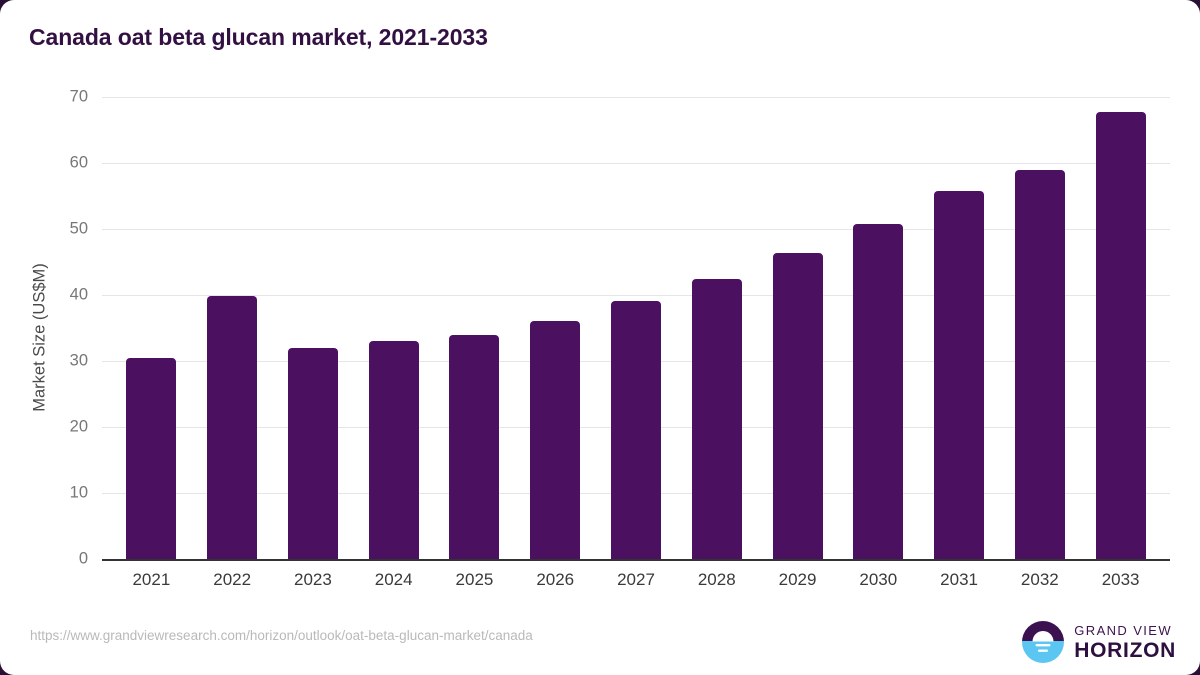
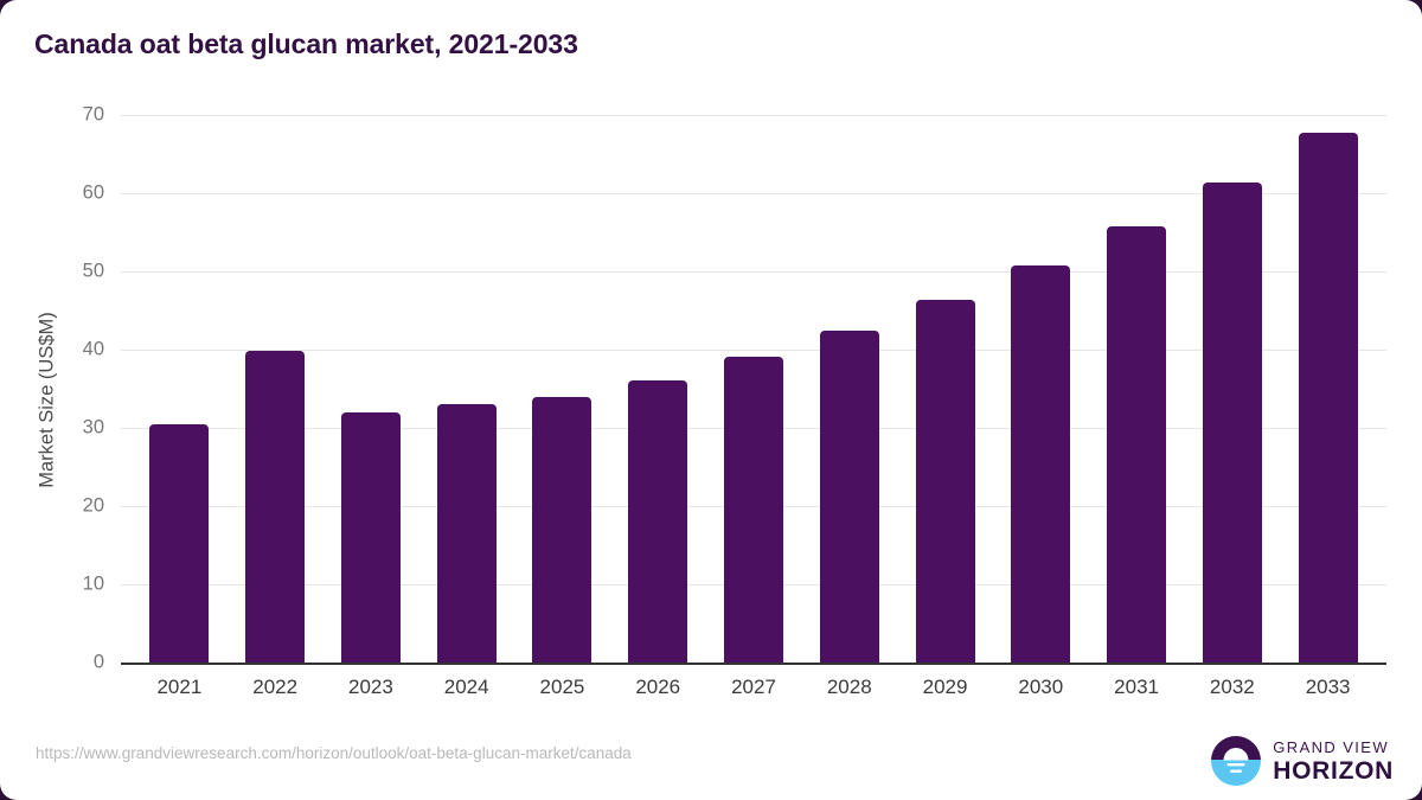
2032: 59 -> 61
